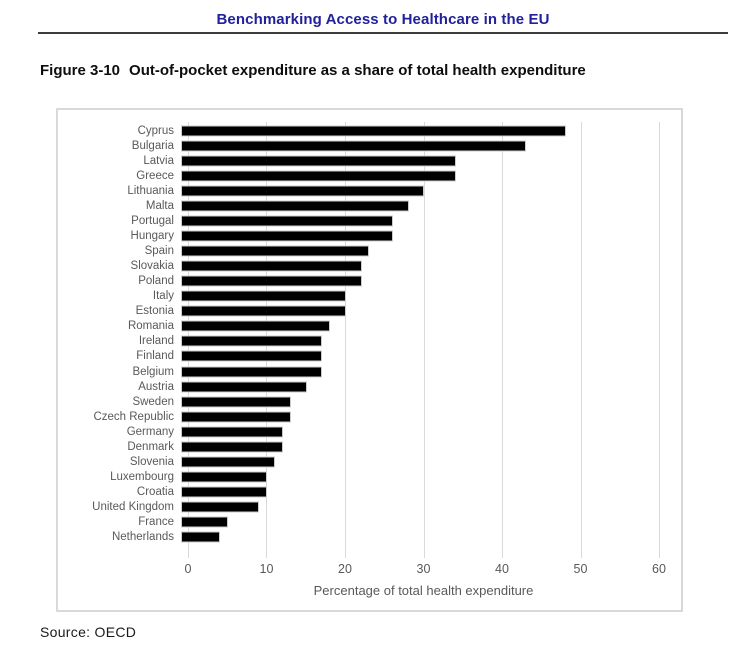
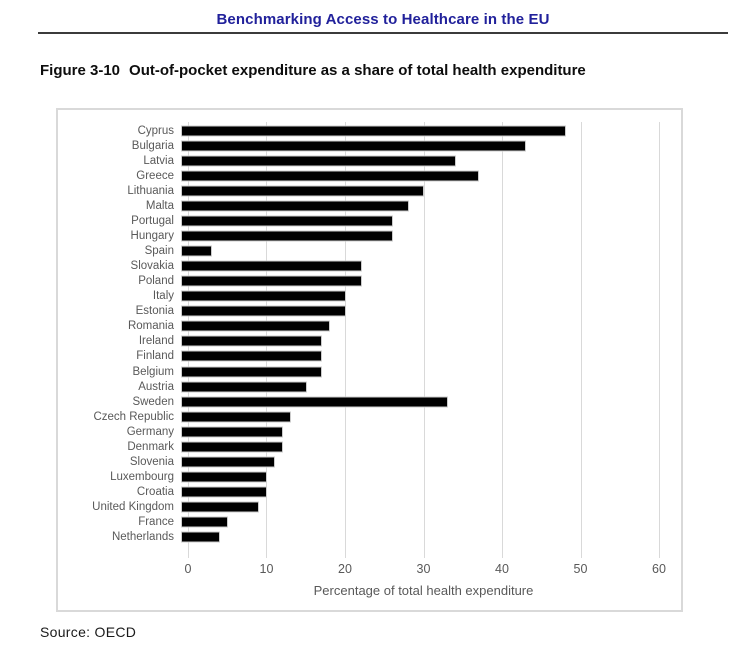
Greece: 35 -> 38
Spain: 24 -> 4
Sweden: 14 -> 34
